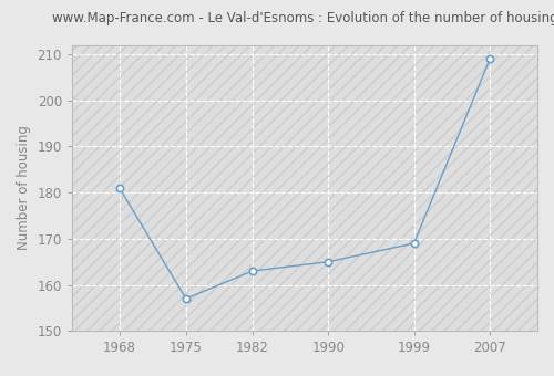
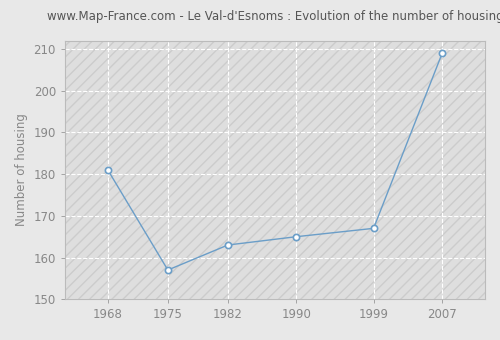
1999: 169 -> 167
